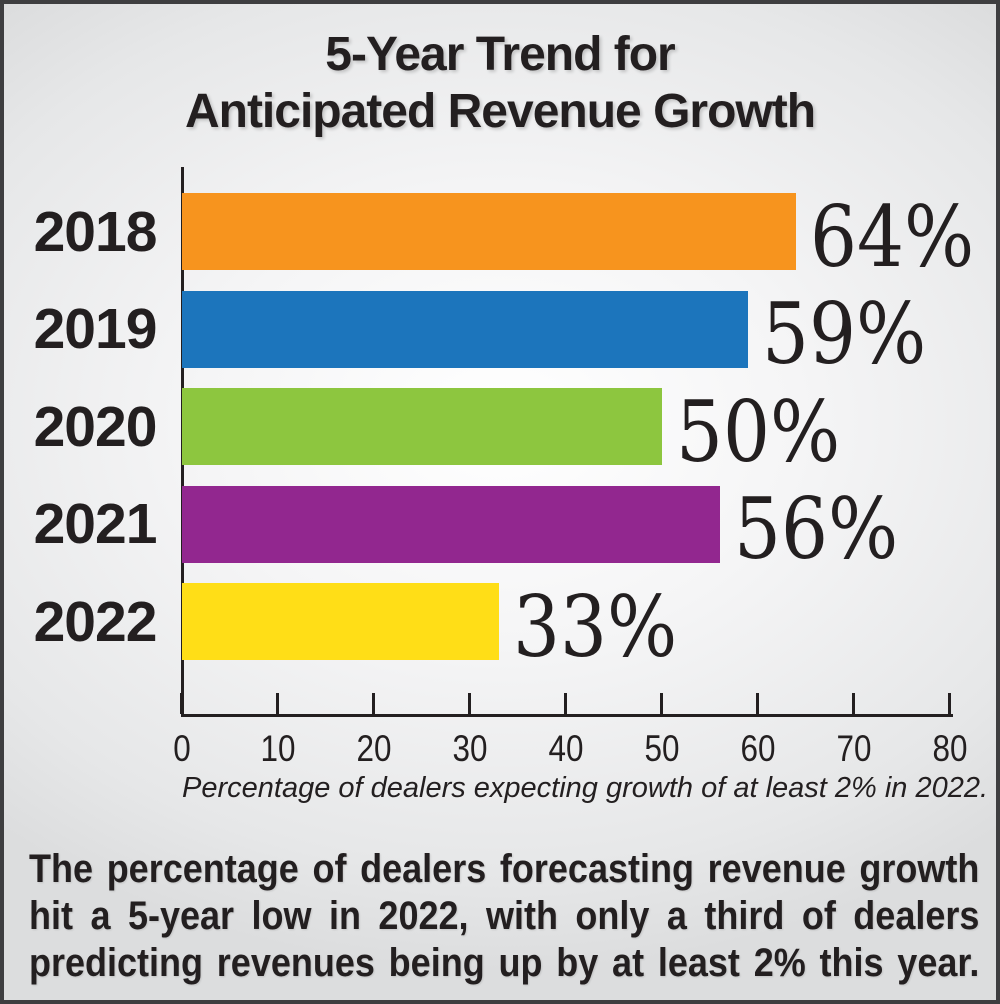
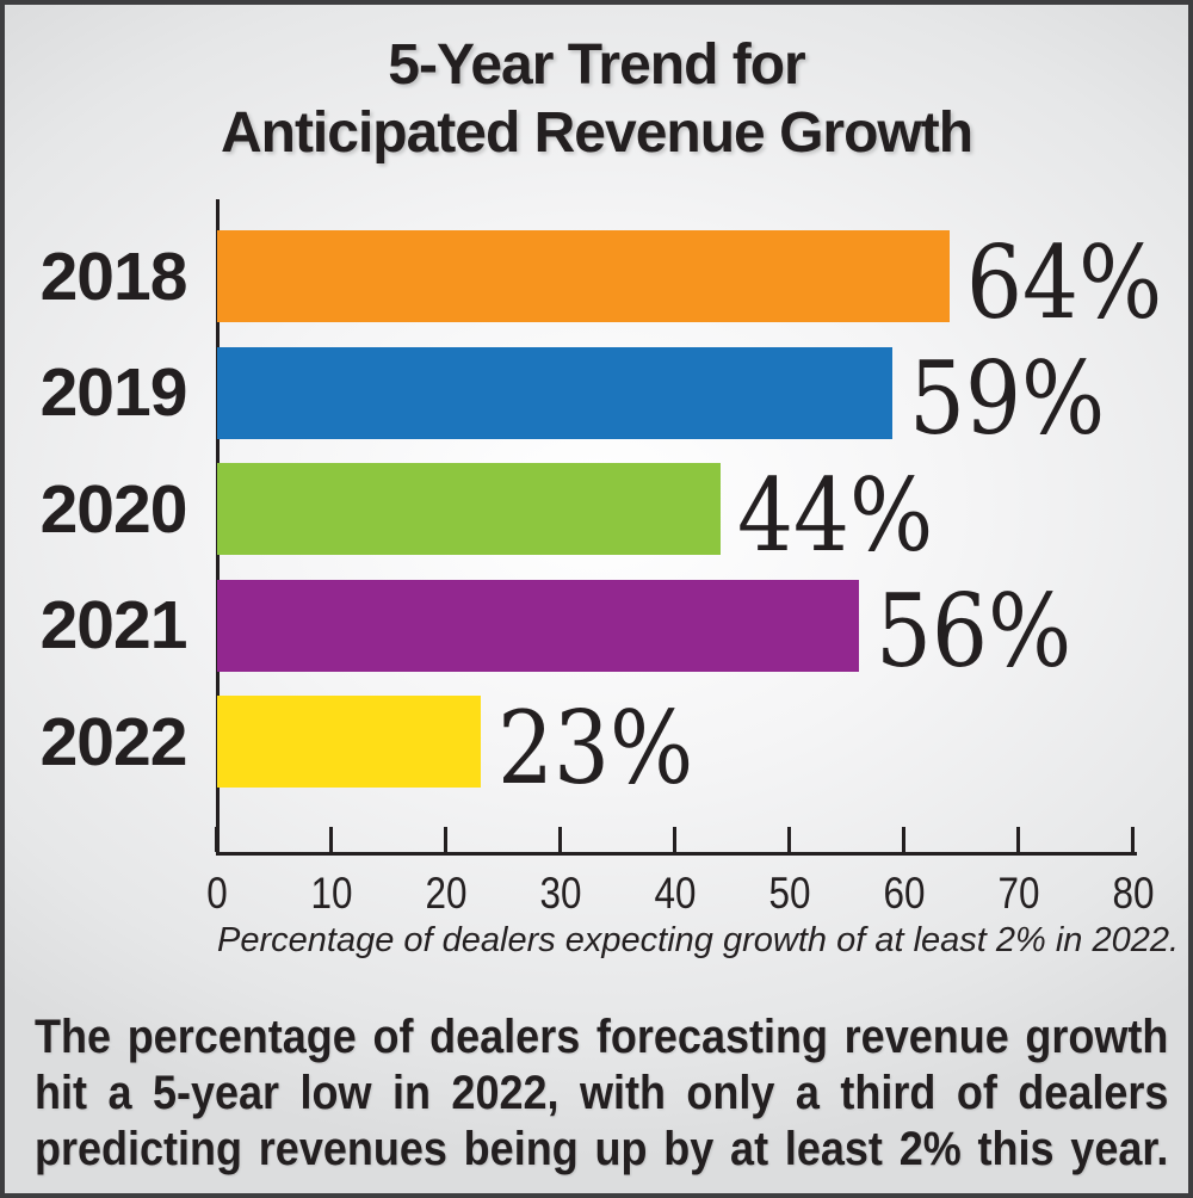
2020: 50% -> 44%
2022: 33% -> 23%
